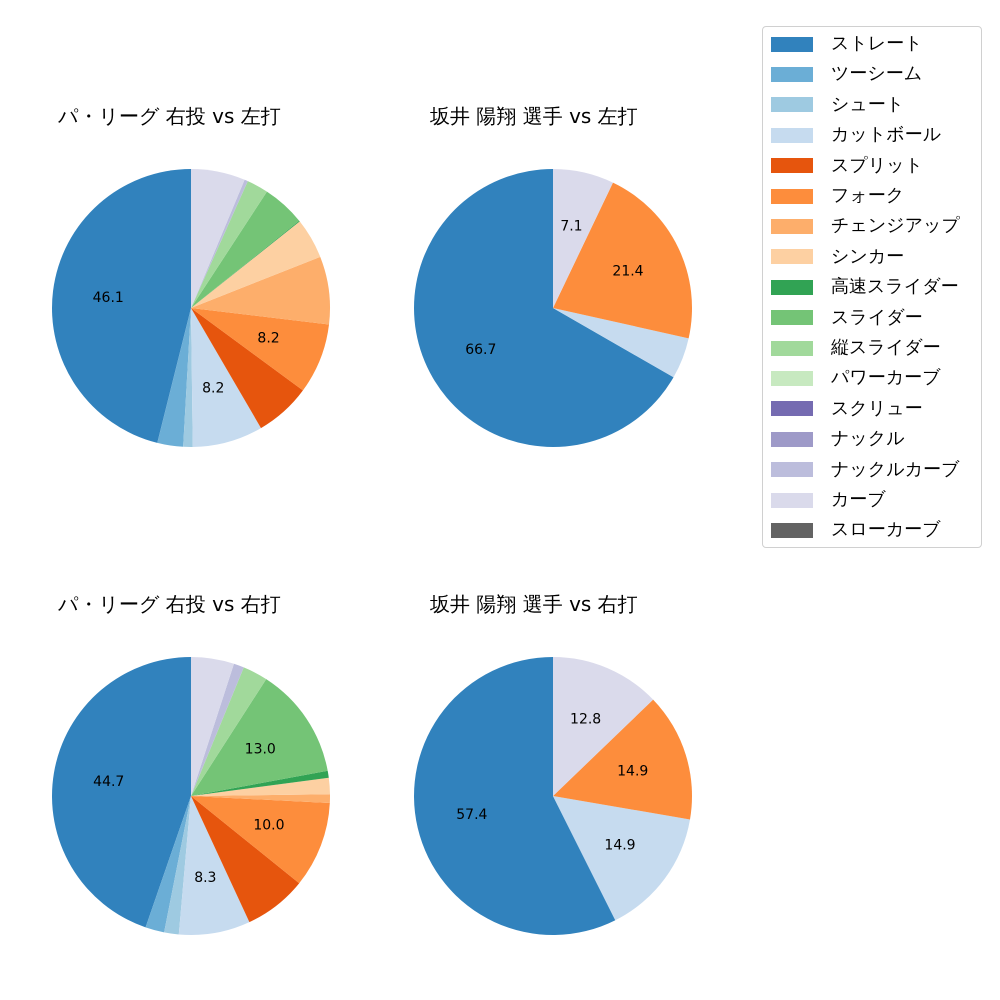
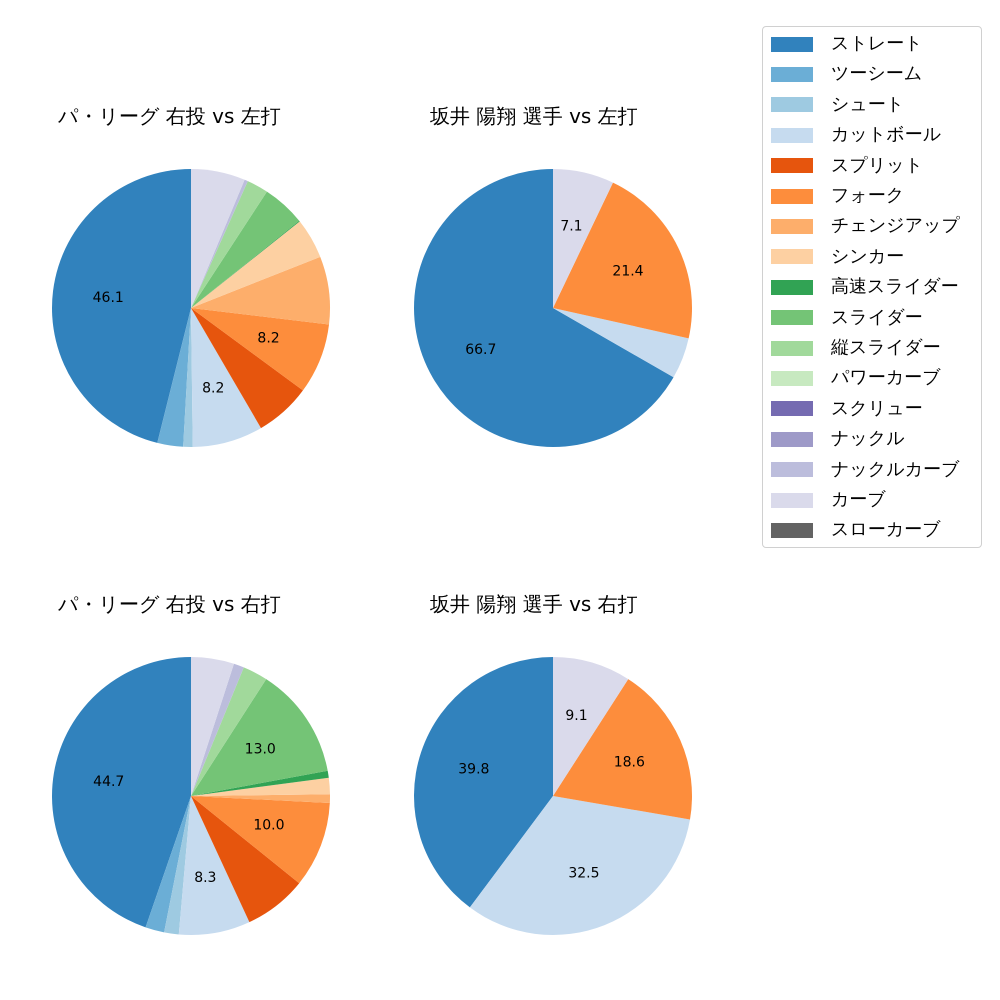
坂井 陽翔 選手 vs 右打/ストレート: 57.4 -> 39.8
坂井 陽翔 選手 vs 右打/カットボール: 14.9 -> 32.5
坂井 陽翔 選手 vs 右打/フォーク: 14.9 -> 18.6
坂井 陽翔 選手 vs 右打/カーブ: 12.8 -> 9.1
